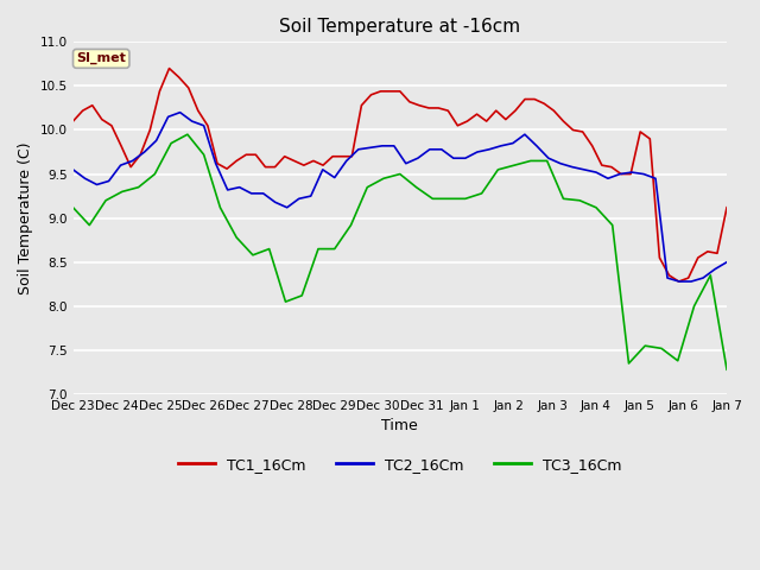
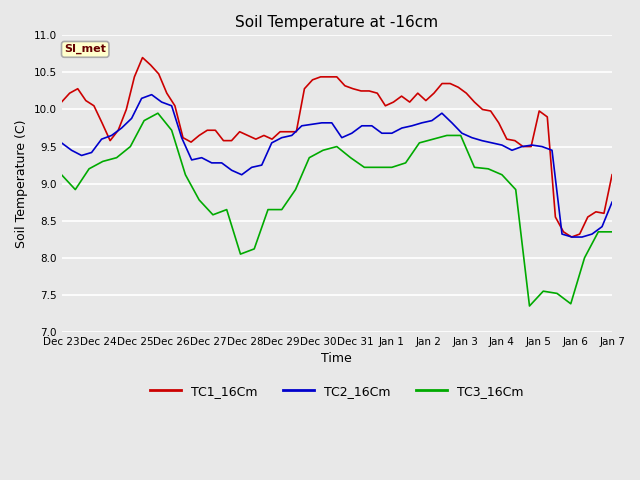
TC2_16Cm/Dec 29: 9.46 -> 9.62
TC2_16Cm/Jan 7: 8.50 -> 8.75
TC3_16Cm/Jan 7: 7.28 -> 8.35
